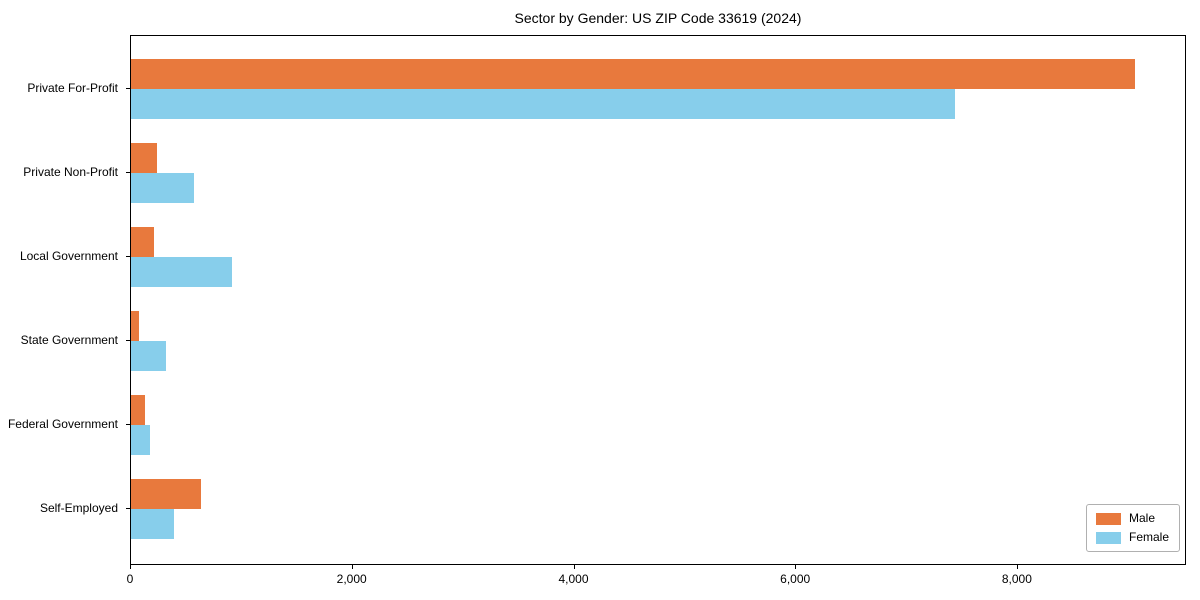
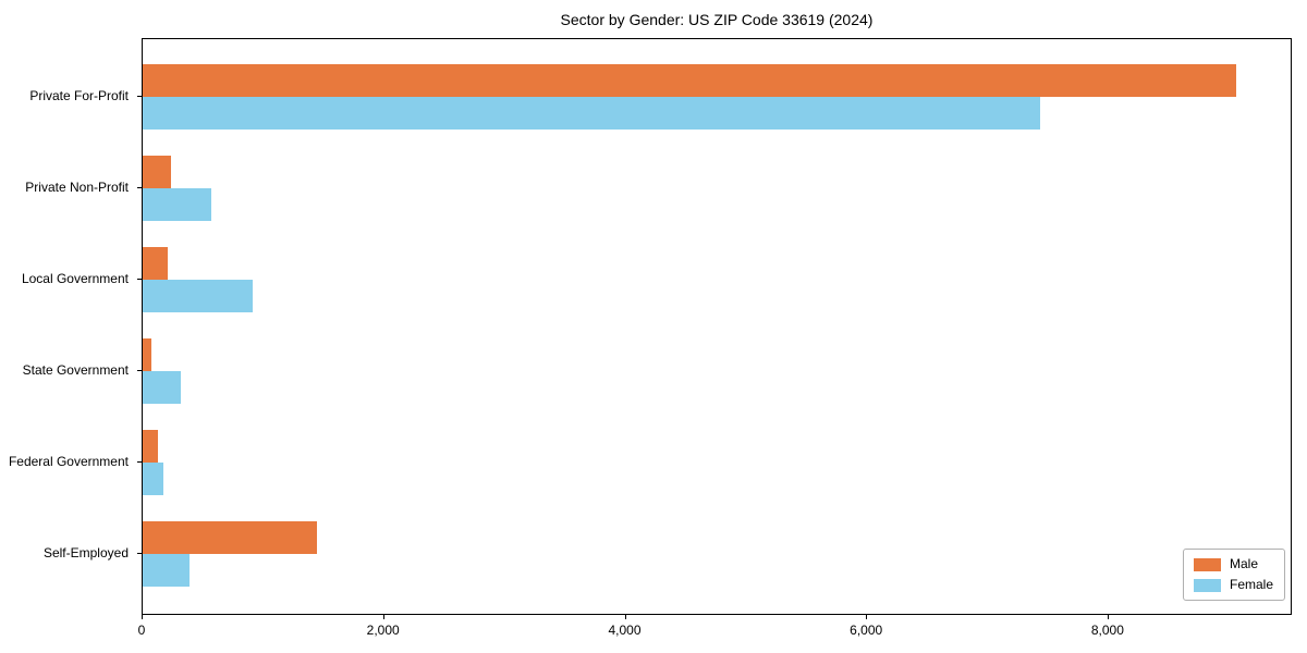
Male/Self-Employed: 630 -> 1440
